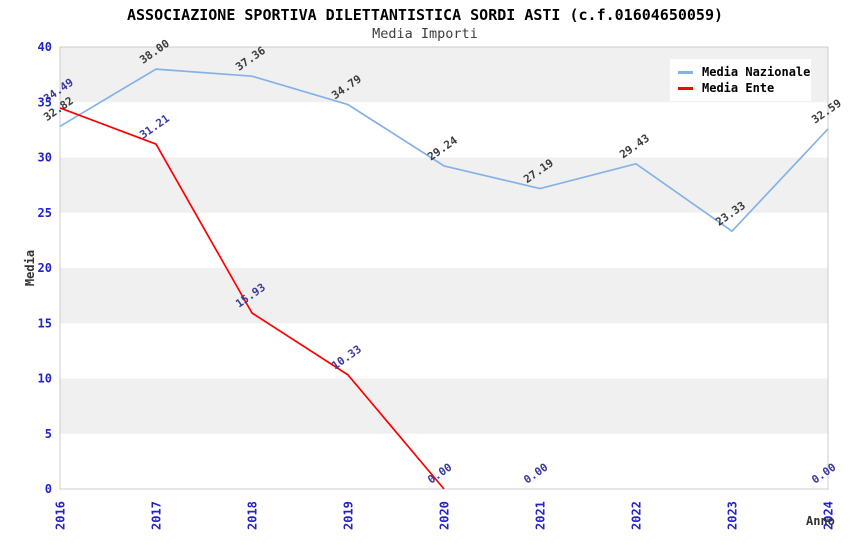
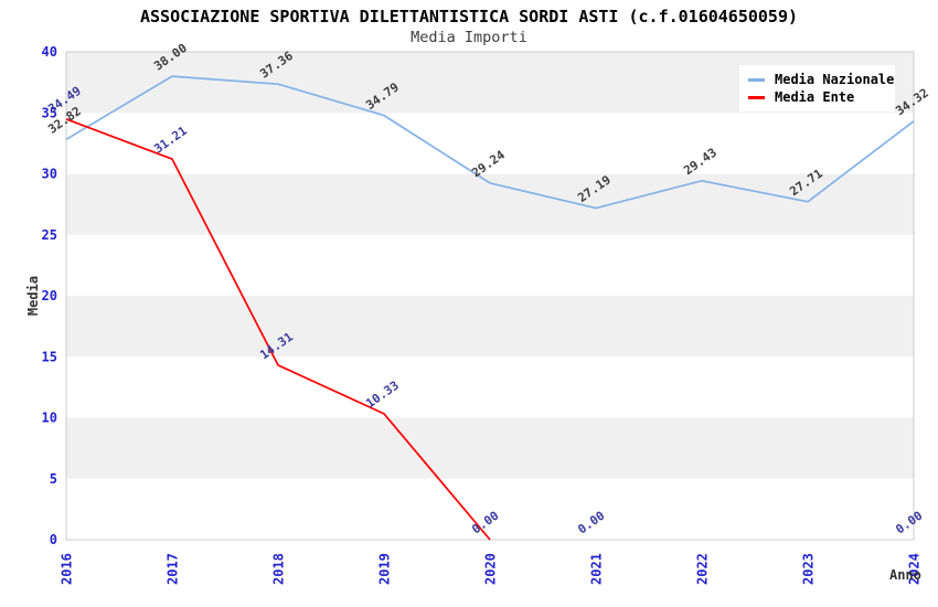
Media Ente/2018: 15.93 -> 14.31
Media Nazionale/2023: 23.33 -> 27.71
Media Nazionale/2024: 32.59 -> 34.32
